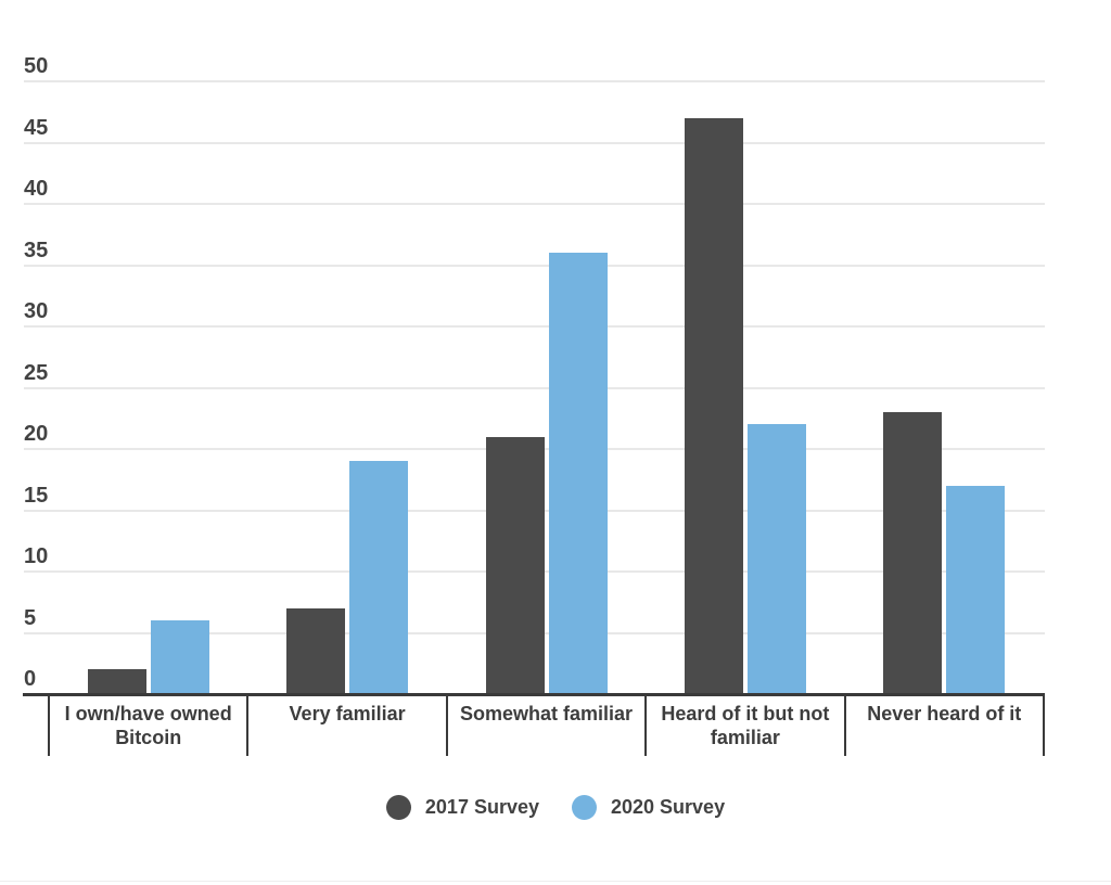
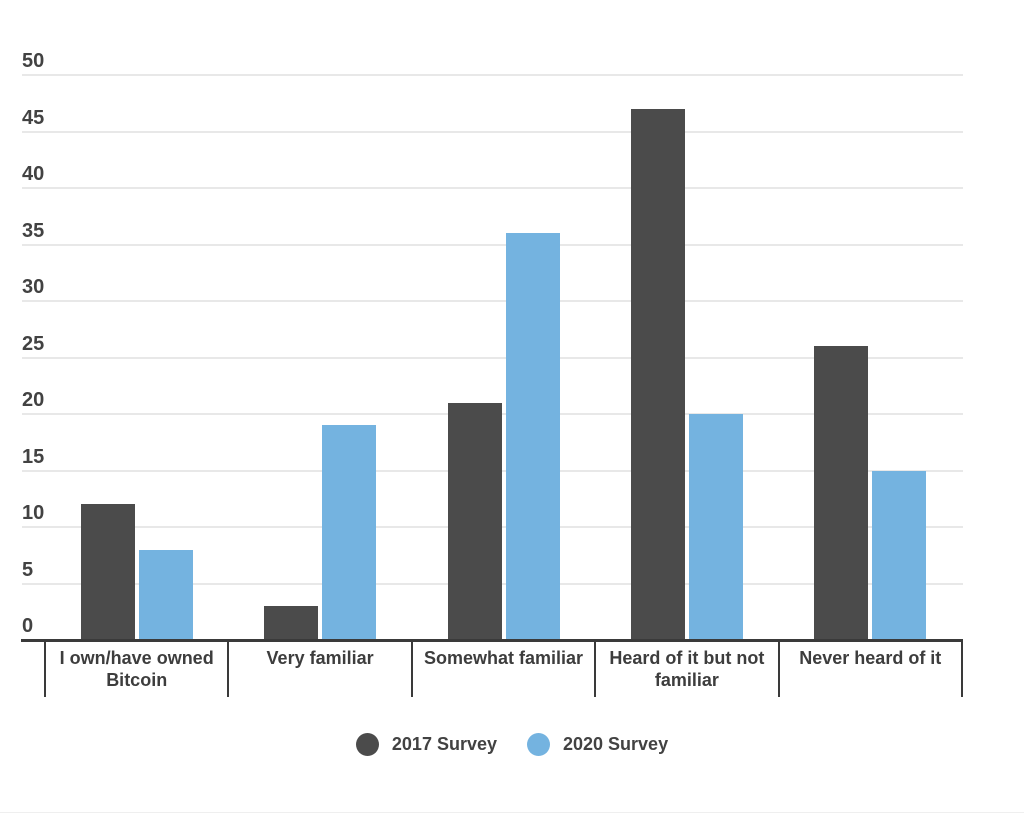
2017 Survey/I own/have owned Bitcoin: 2 -> 12
2020 Survey/I own/have owned Bitcoin: 6 -> 8
2017 Survey/Very familiar: 7 -> 3
2020 Survey/Heard of it but not familiar: 22 -> 20
2017 Survey/Never heard of it: 23 -> 26
2020 Survey/Never heard of it: 17 -> 15
